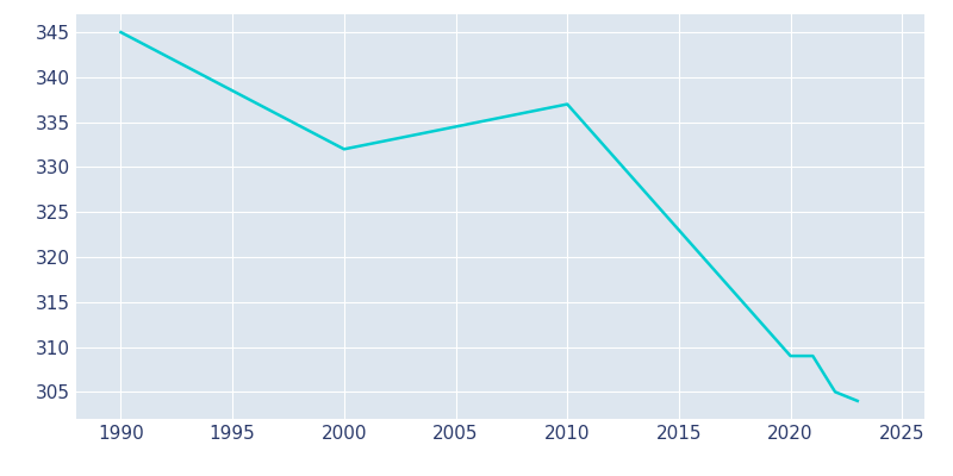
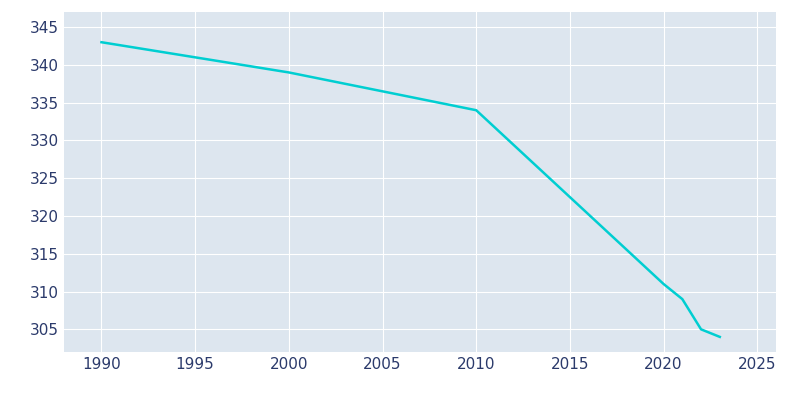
1990: 345 -> 343
2000: 332 -> 339
2010: 337 -> 334
2020: 309 -> 311
